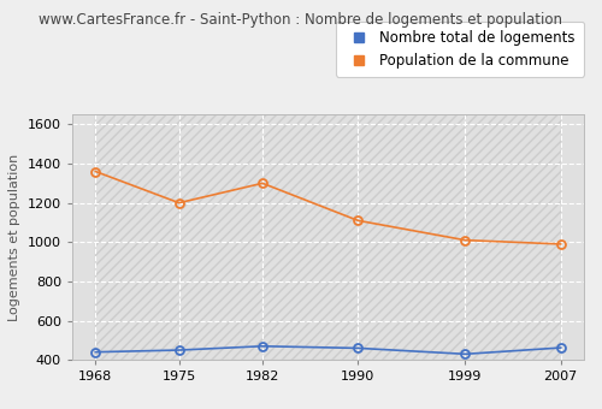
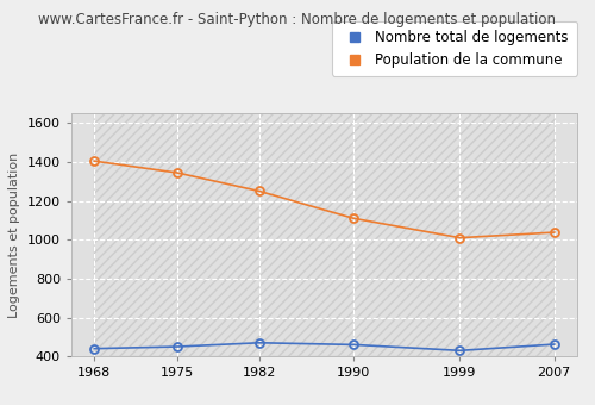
Population de la commune/1968: 1360 -> 1400
Population de la commune/1975: 1200 -> 1340
Population de la commune/1982: 1300 -> 1250
Population de la commune/2007: 990 -> 1040
